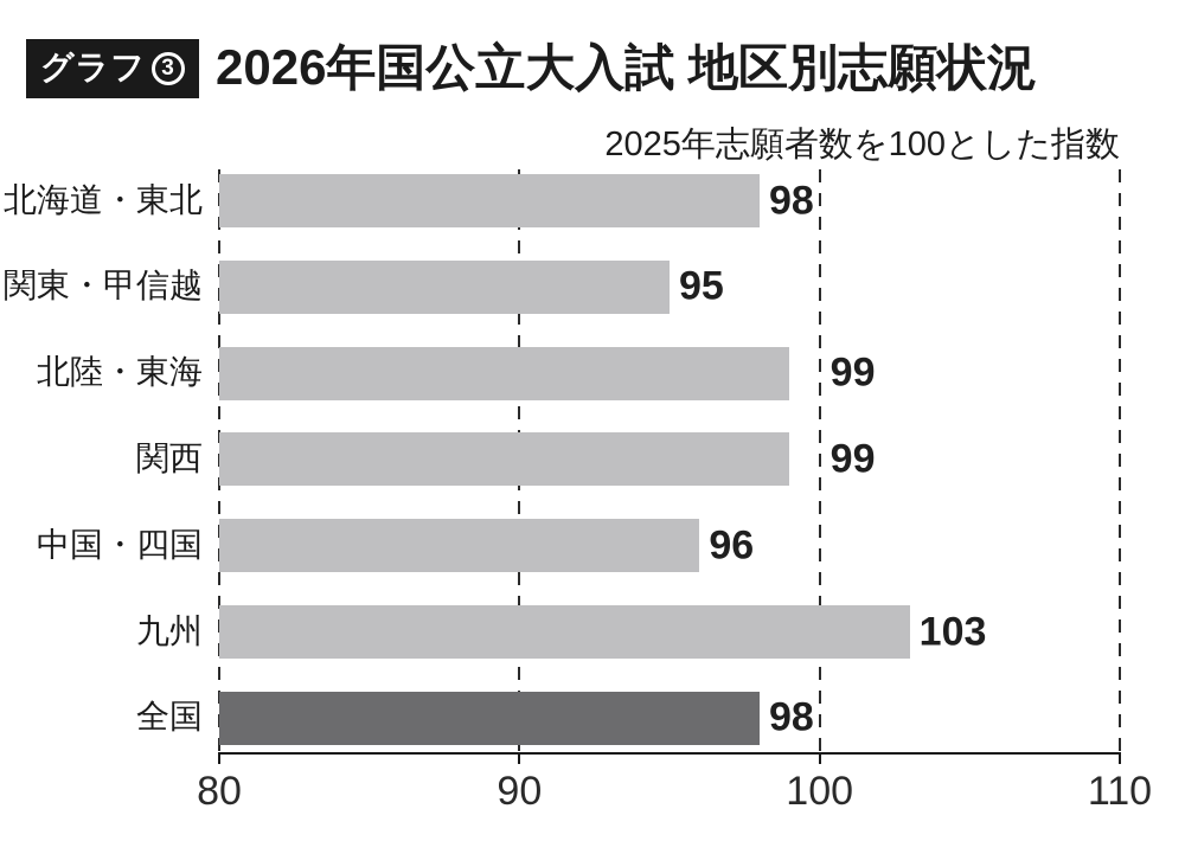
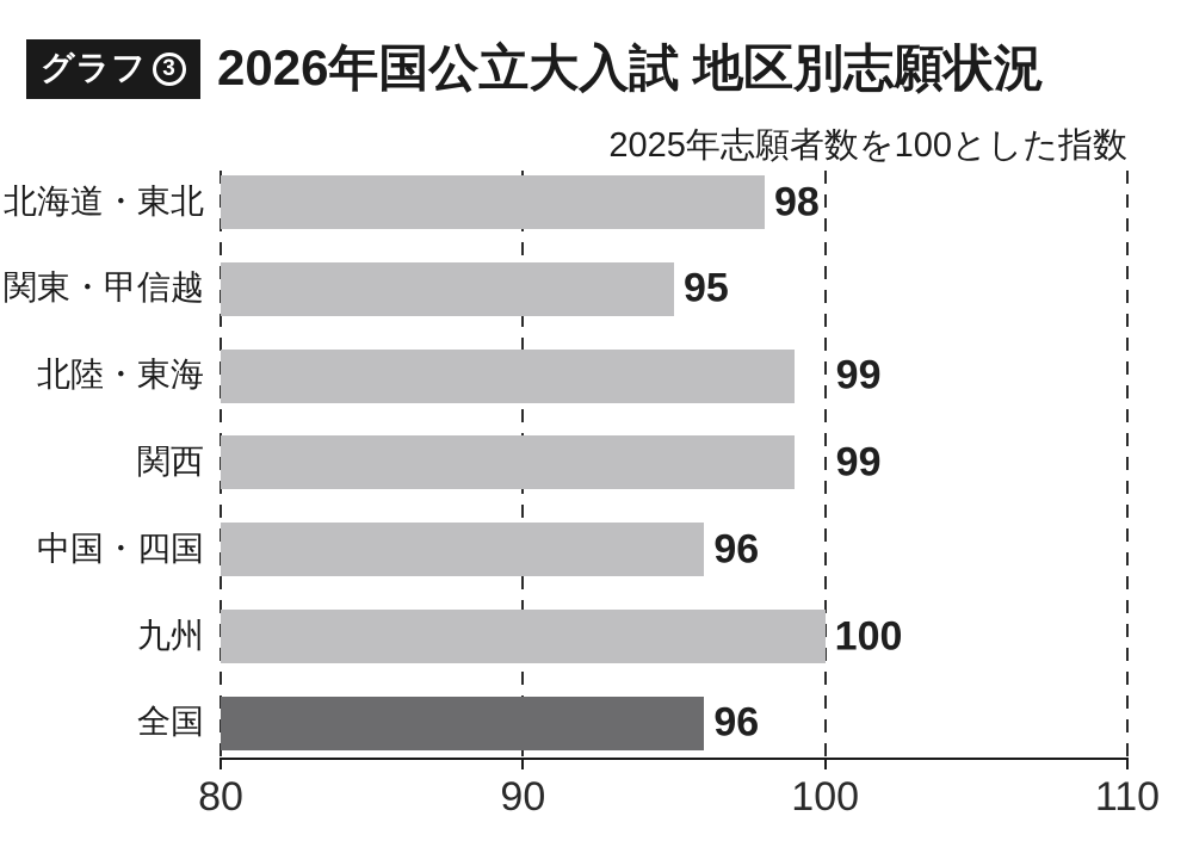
九州: 103 -> 100
全国: 98 -> 96
